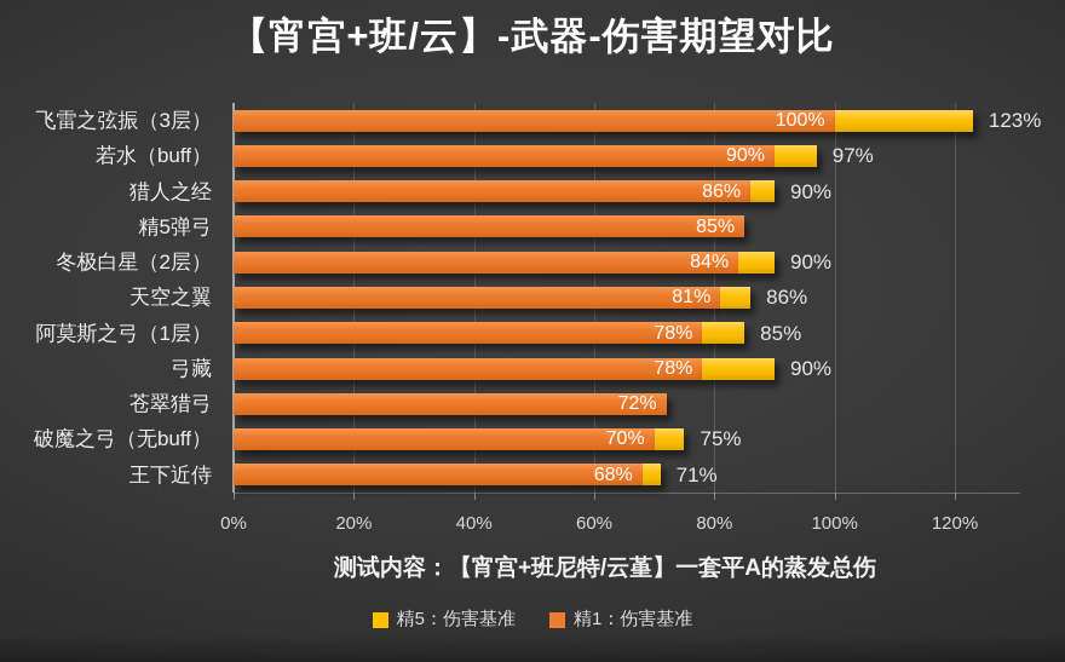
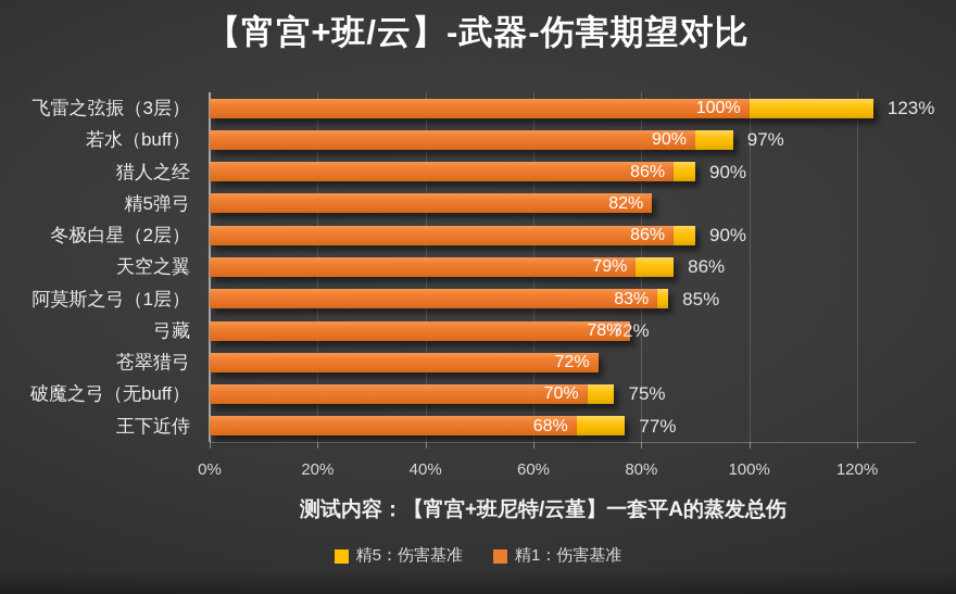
精1：伤害基准/精5弹弓: 85% -> 82%
精1：伤害基准/冬极白星（2层）: 84% -> 86%
精1：伤害基准/天空之翼: 81% -> 79%
精1：伤害基准/阿莫斯之弓（1层）: 78% -> 83%
精5：伤害基准/弓藏: 90% -> 72%
精5：伤害基准/王下近侍: 71% -> 77%
